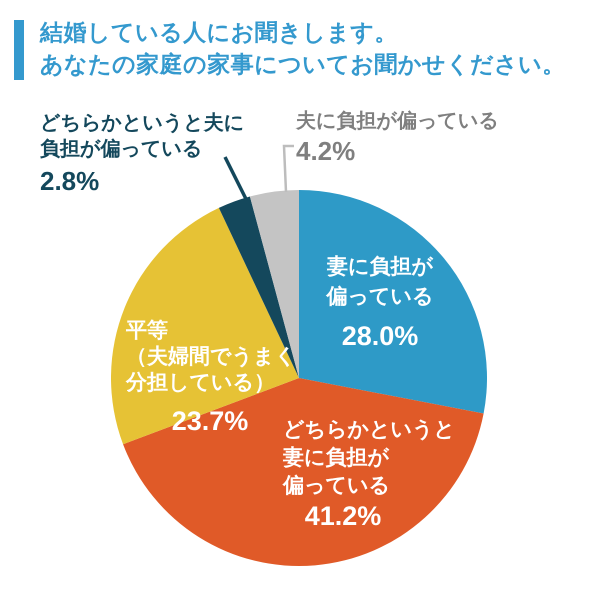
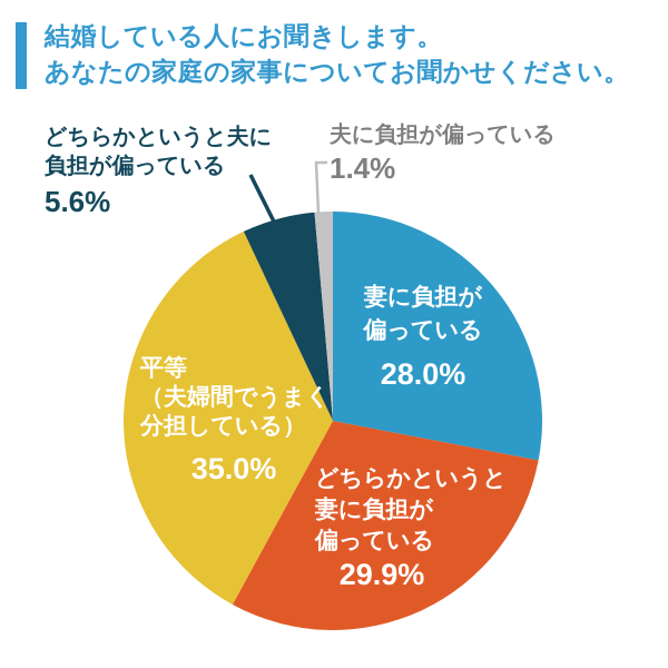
どちらかというと妻に負担が偏っている: 41.2% -> 29.9%
平等（夫婦間でうまく分担している）: 23.7% -> 35.0%
どちらかというと夫に負担が偏っている: 2.8% -> 5.6%
夫に負担が偏っている: 4.2% -> 1.4%
